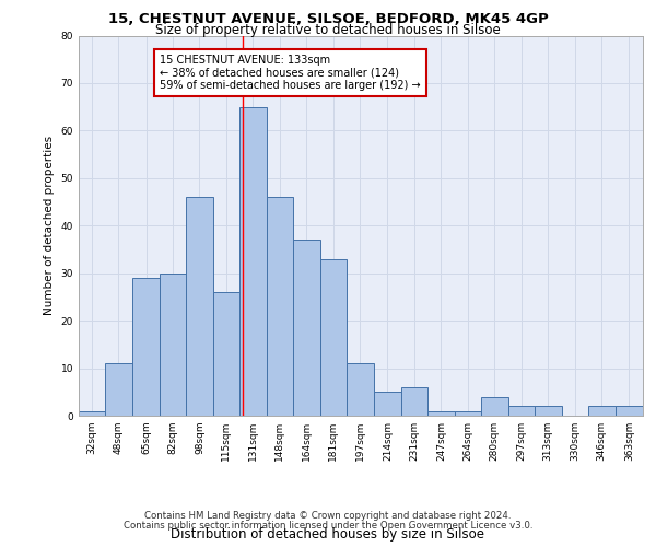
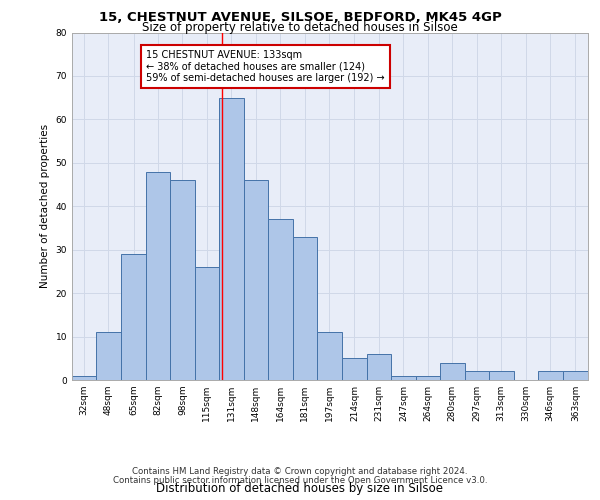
82sqm: 30 -> 48
